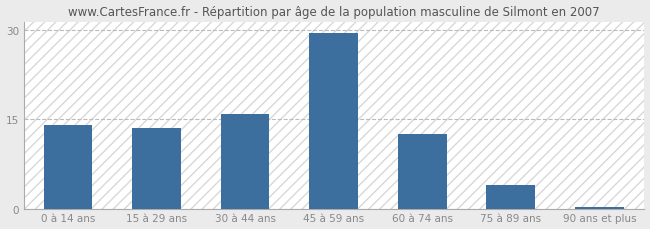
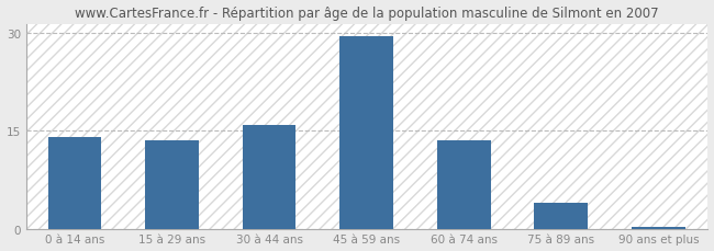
60 à 74 ans: 12.5 -> 13.6
